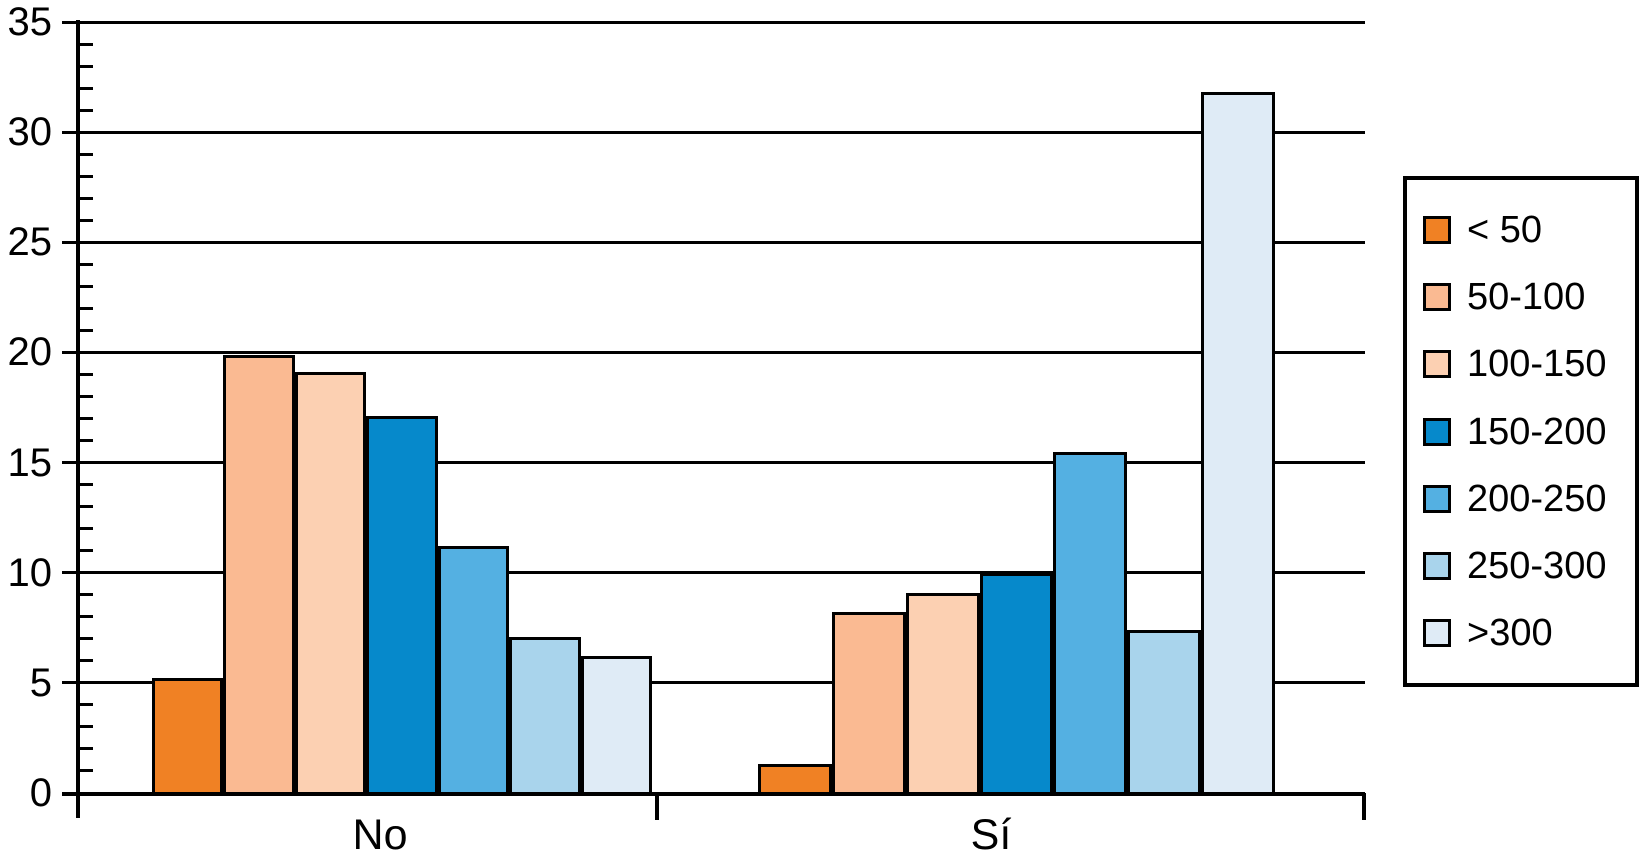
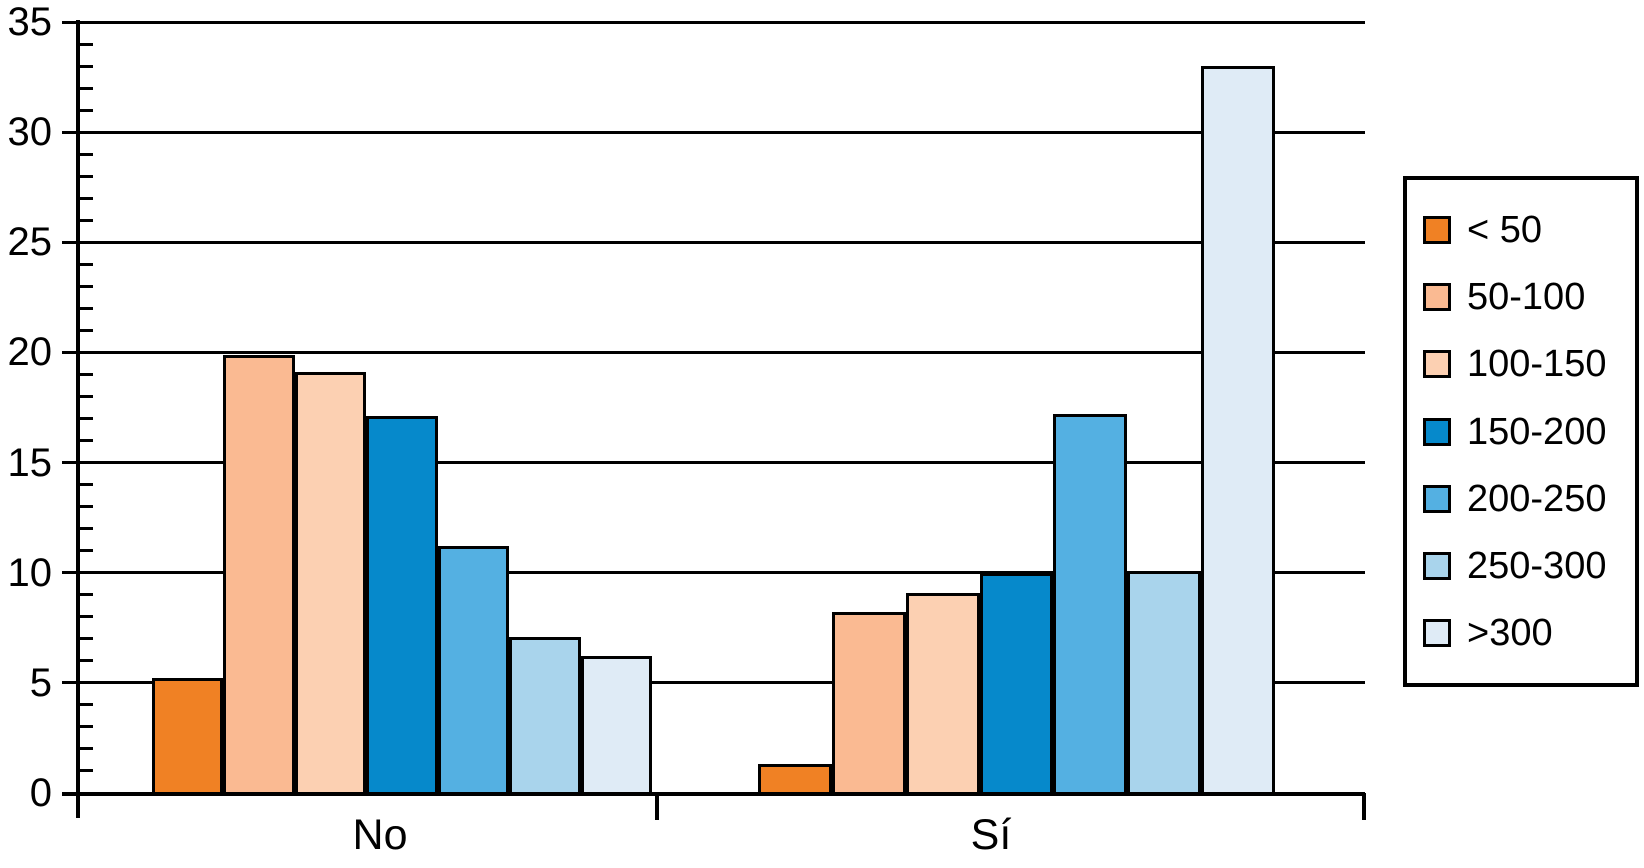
200-250/Sí: 15.5 -> 17.2
250-300/Sí: 7.4 -> 10.1
>300/Sí: 31.8 -> 33.0
